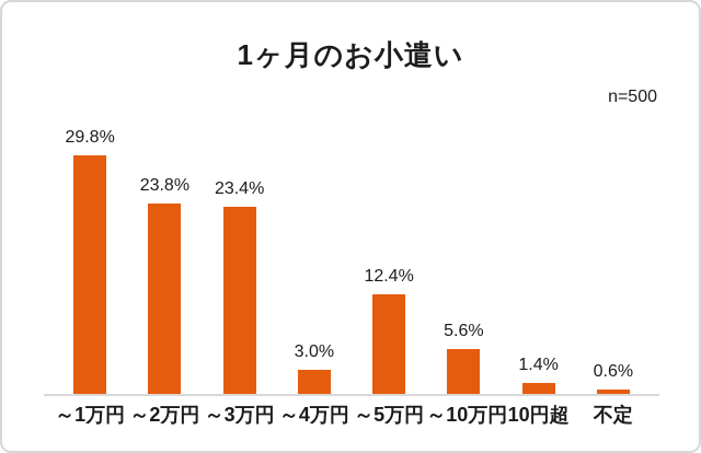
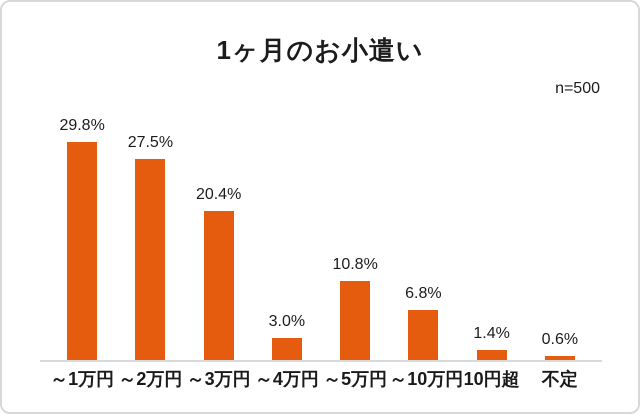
～2万円: 23.8% -> 27.5%
～3万円: 23.4% -> 20.4%
～5万円: 12.4% -> 10.8%
～10万円: 5.6% -> 6.8%
